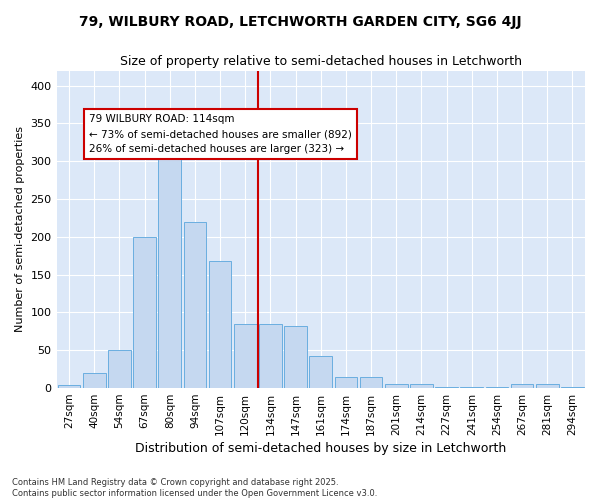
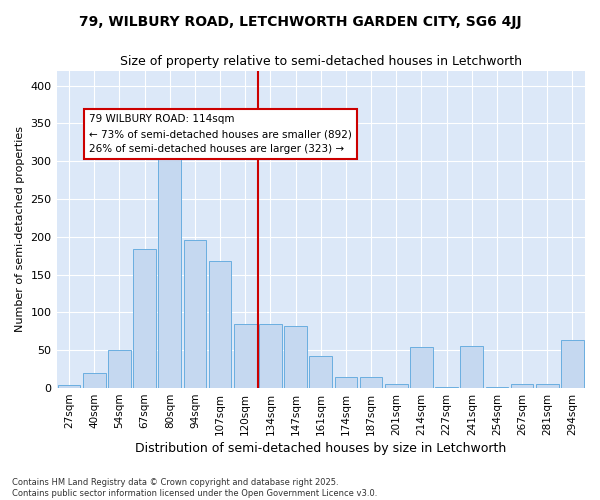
67sqm: 200 -> 184
94sqm: 220 -> 196
214sqm: 5 -> 54
241sqm: 2 -> 56
294sqm: 2 -> 64
